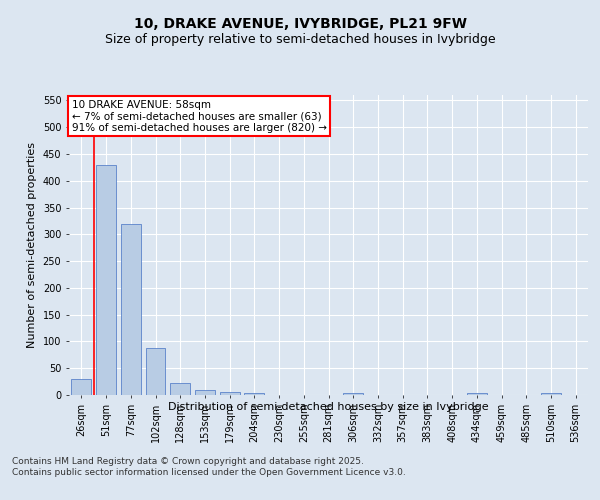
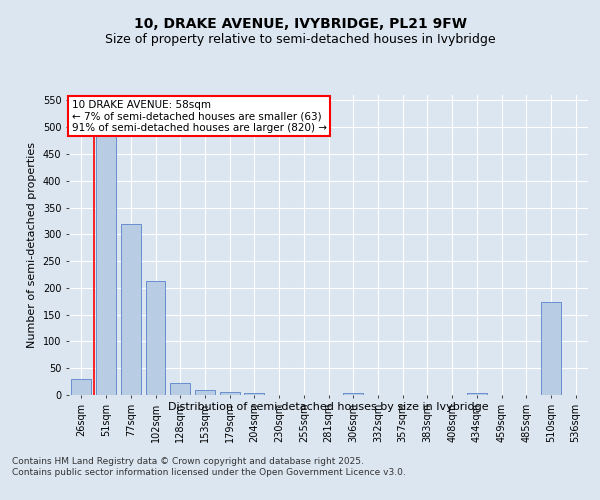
51sqm: 430 -> 486
102sqm: 87 -> 212
510sqm: 3 -> 174
